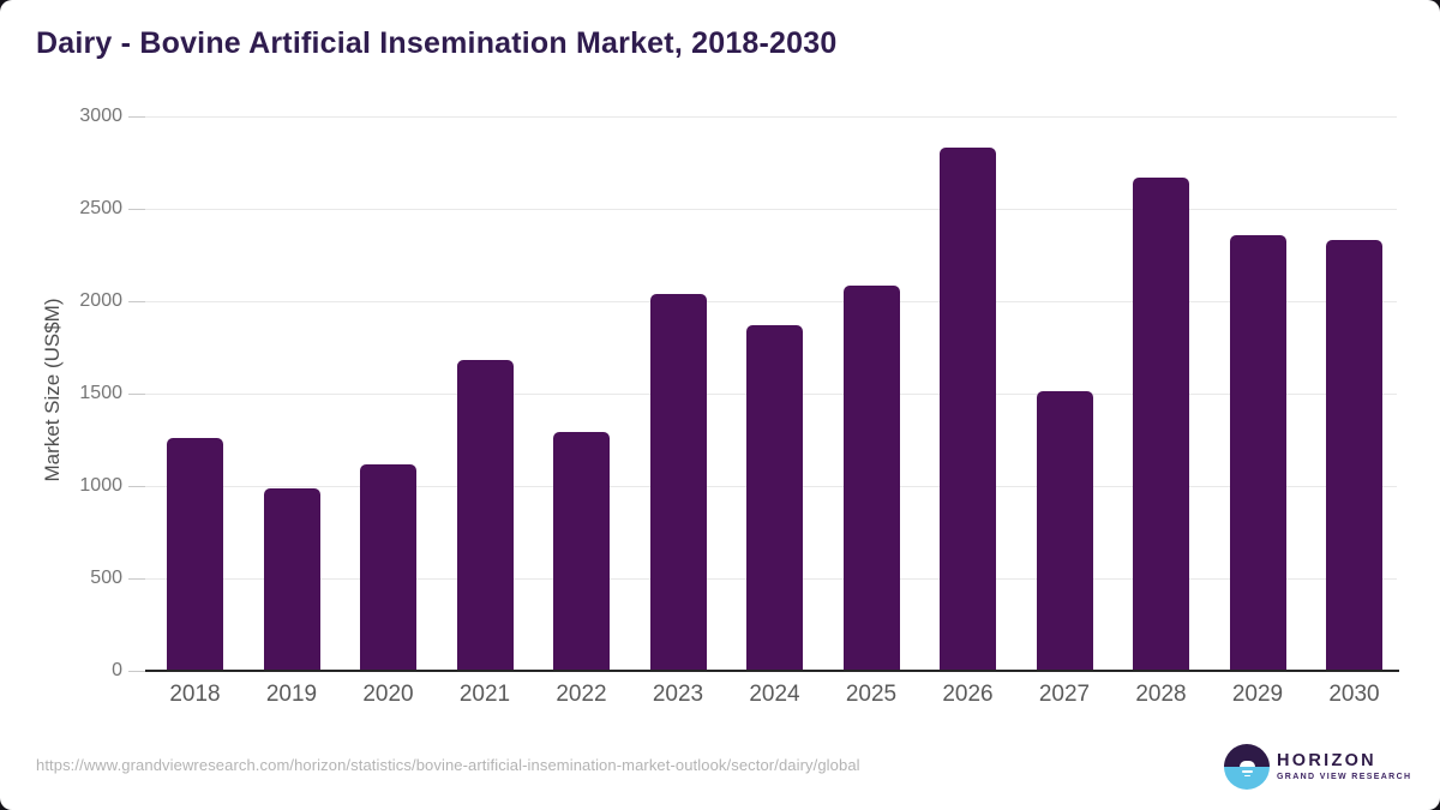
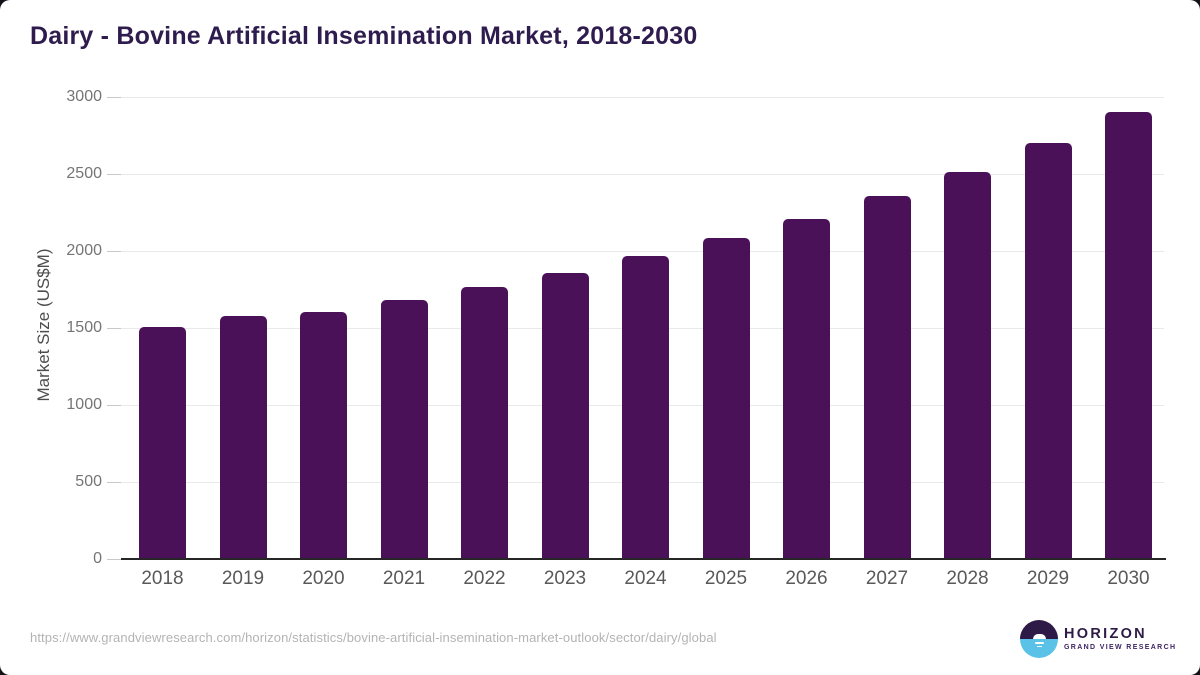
2018: 1260 -> 1500
2019: 990 -> 1580
2020: 1120 -> 1600
2022: 1290 -> 1760
2023: 2040 -> 1860
2024: 1870 -> 1960
2026: 2830 -> 2210
2027: 1510 -> 2360
2028: 2670 -> 2520
2029: 2360 -> 2700
2030: 2330 -> 2900
